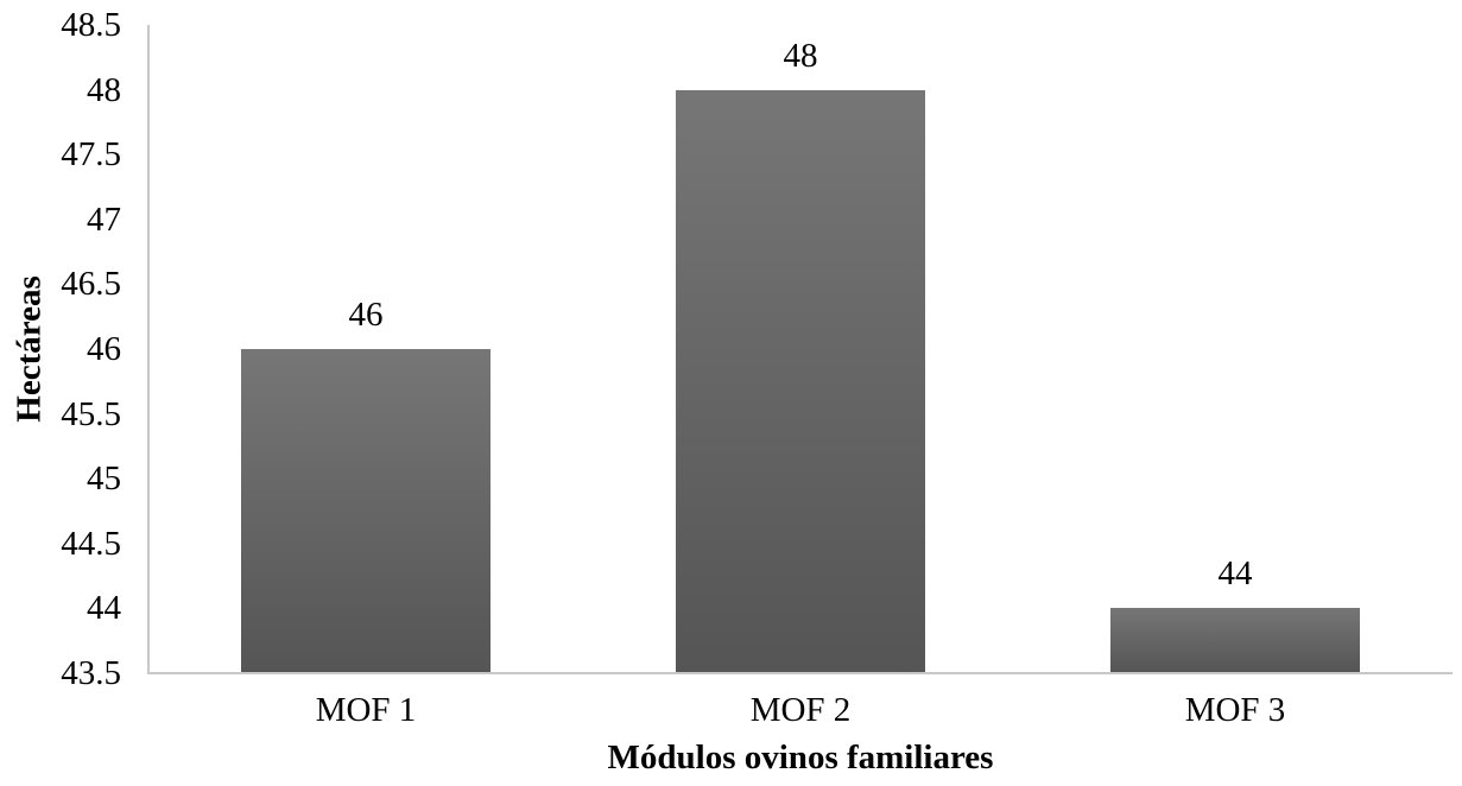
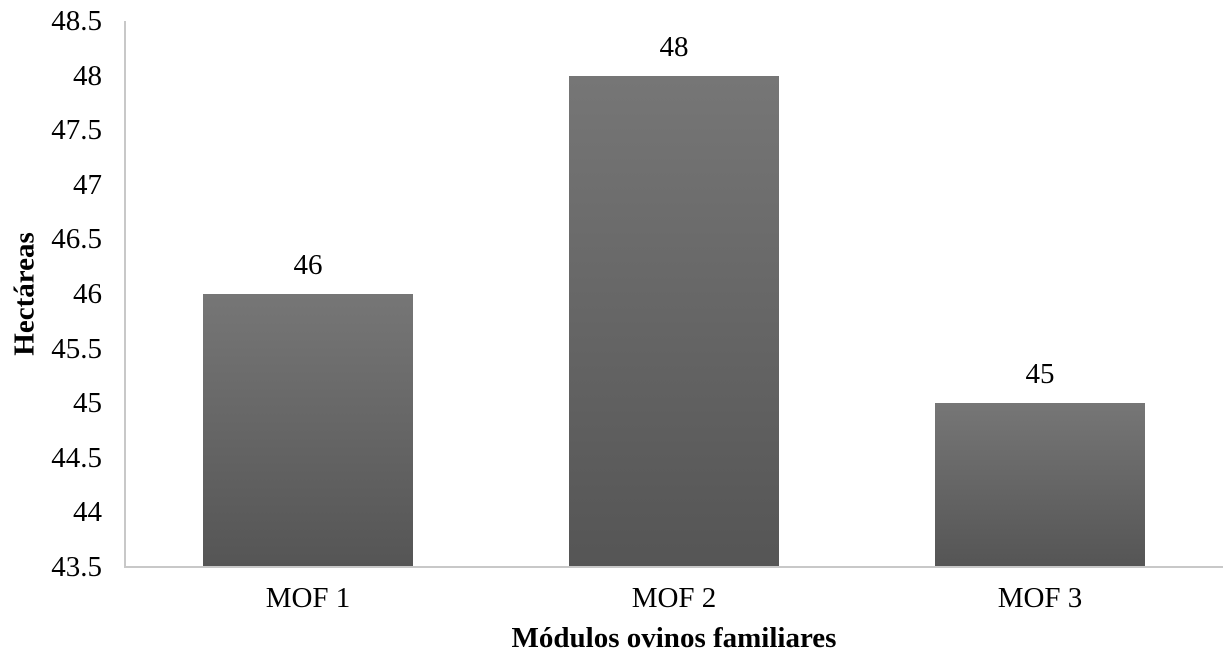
MOF 3: 44 -> 45
